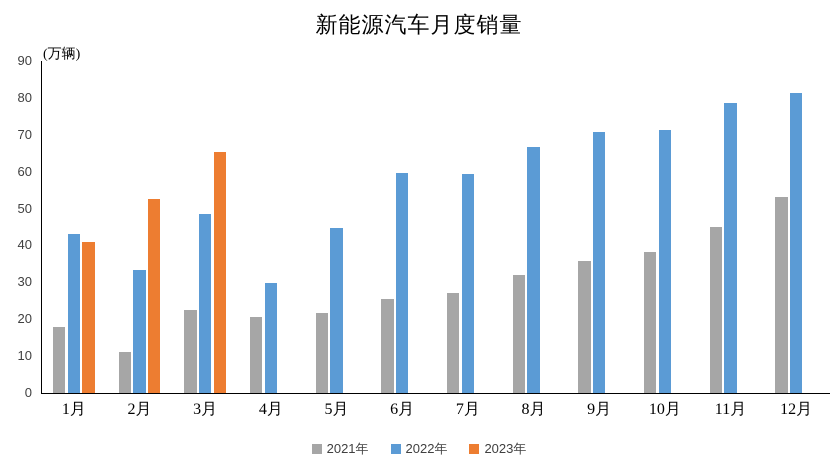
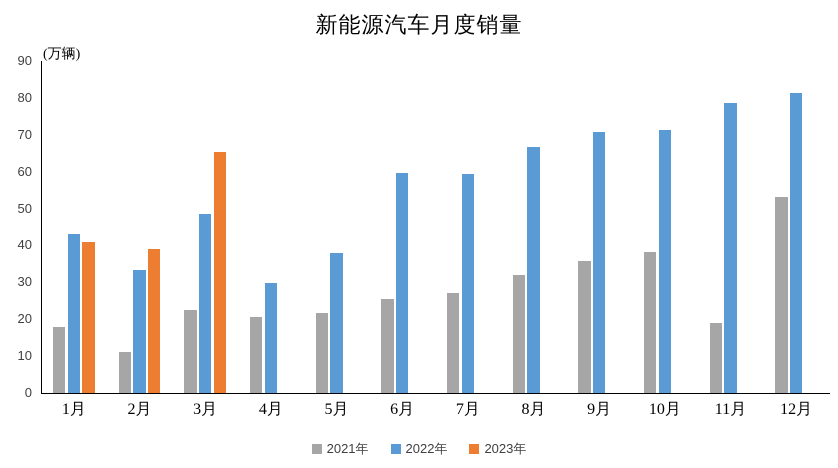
2023年/2月: 52 -> 39
2022年/5月: 45 -> 38
2021年/11月: 45 -> 19
